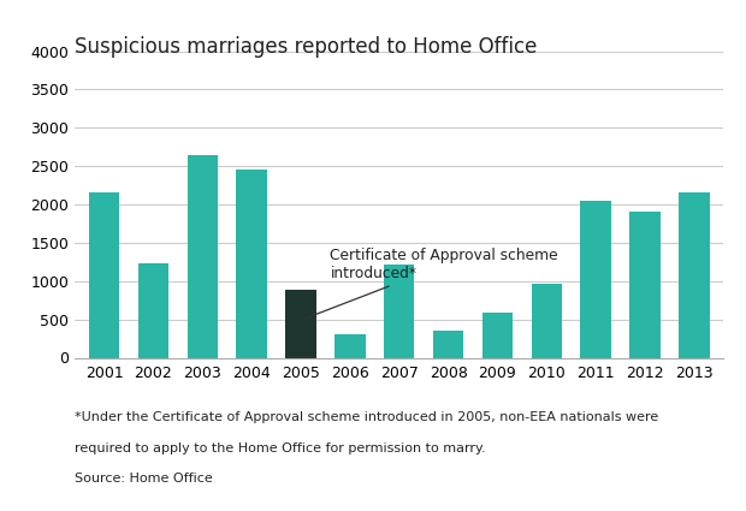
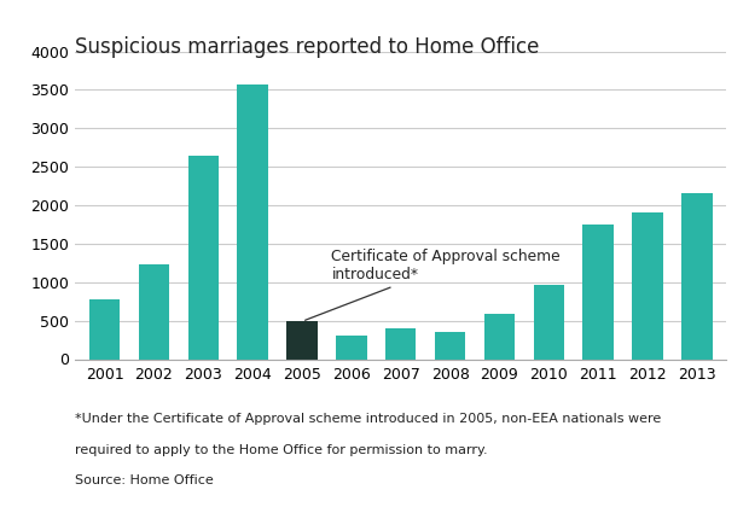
2001: 2160 -> 780
2004: 2460 -> 3580
2005: 880 -> 490
2007: 1220 -> 400
2011: 2040 -> 1750
